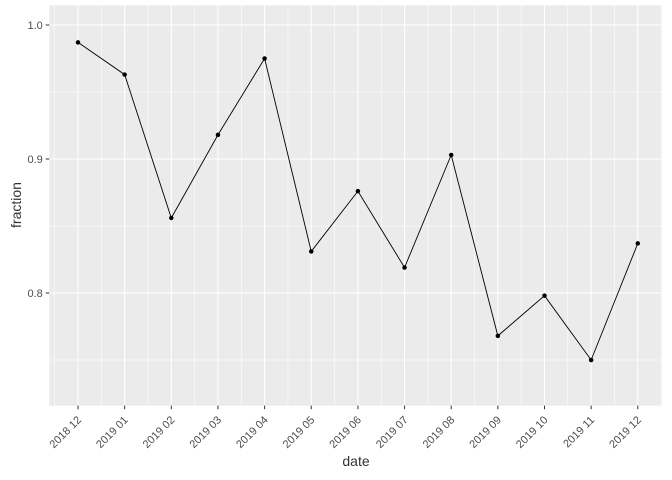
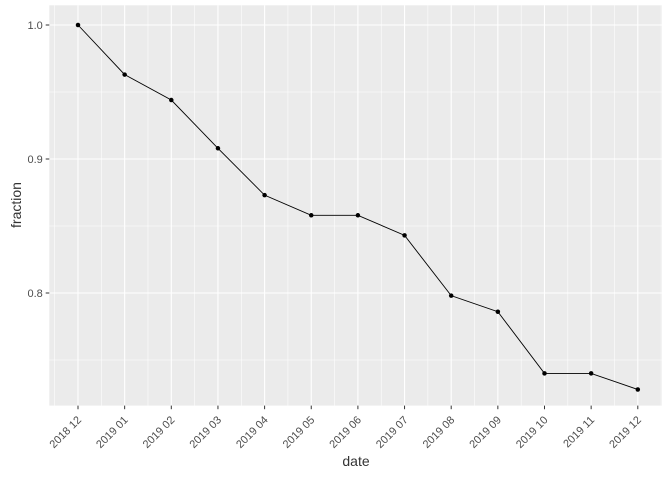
2018 12: 0.987 -> 1.000
2019 02: 0.856 -> 0.944
2019 03: 0.918 -> 0.908
2019 04: 0.975 -> 0.873
2019 05: 0.831 -> 0.858
2019 06: 0.876 -> 0.858
2019 07: 0.819 -> 0.843
2019 08: 0.903 -> 0.798
2019 09: 0.768 -> 0.786
2019 10: 0.798 -> 0.740
2019 11: 0.750 -> 0.740
2019 12: 0.837 -> 0.728
